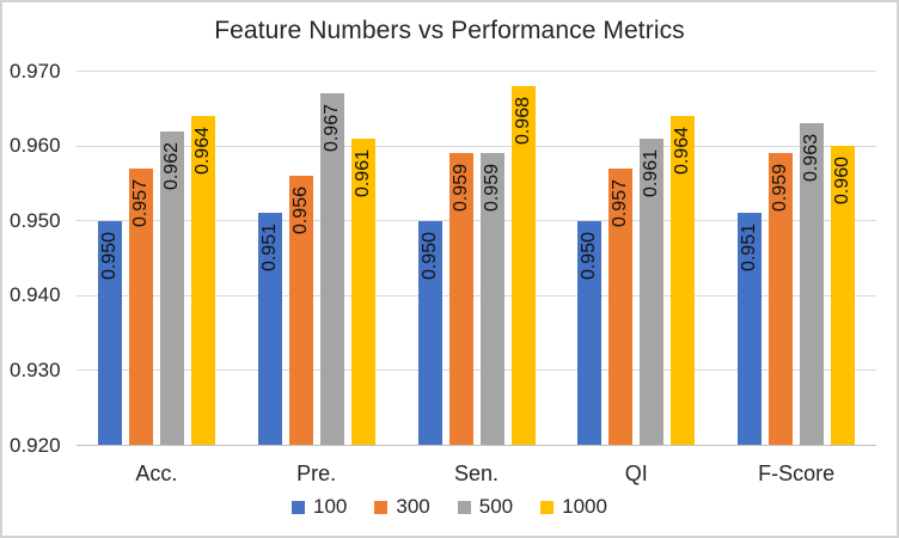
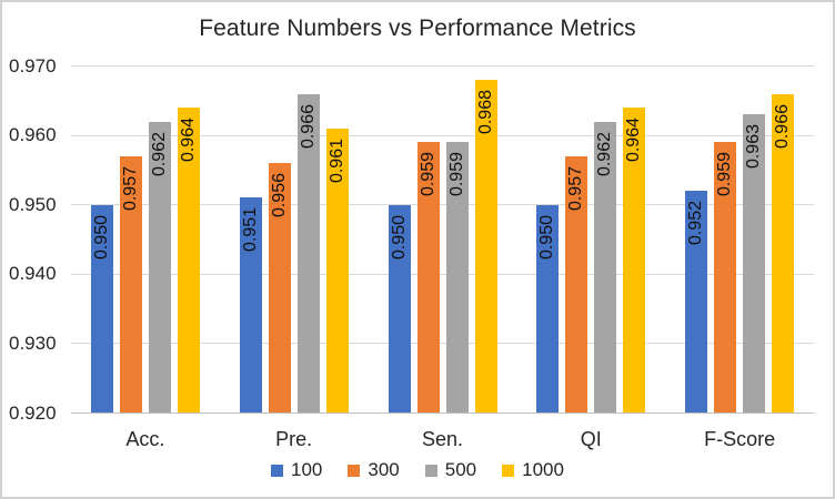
500/Pre.: 0.967 -> 0.966
500/QI: 0.961 -> 0.962
100/F-Score: 0.951 -> 0.952
1000/F-Score: 0.960 -> 0.966
